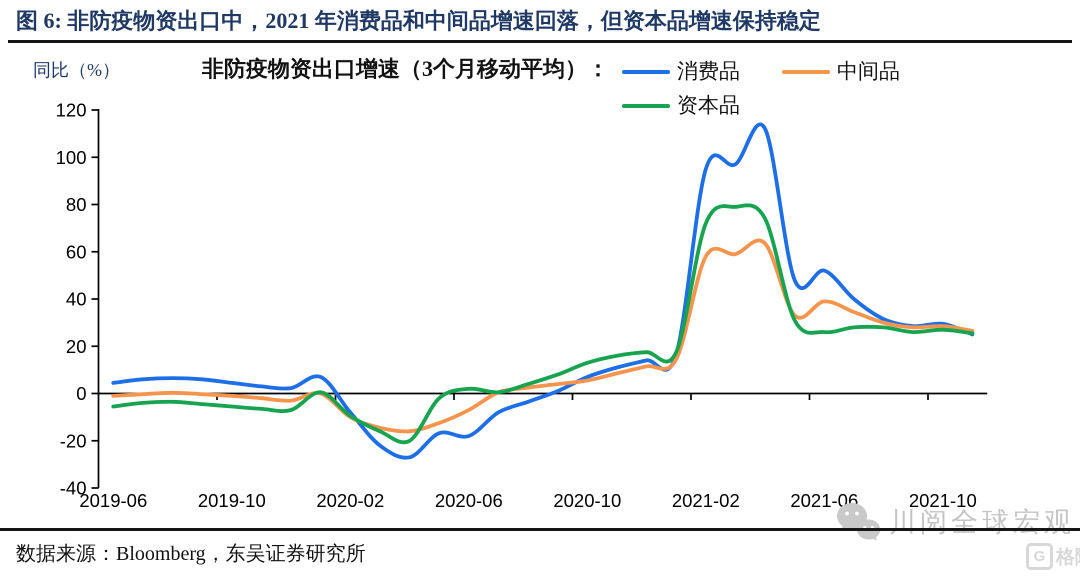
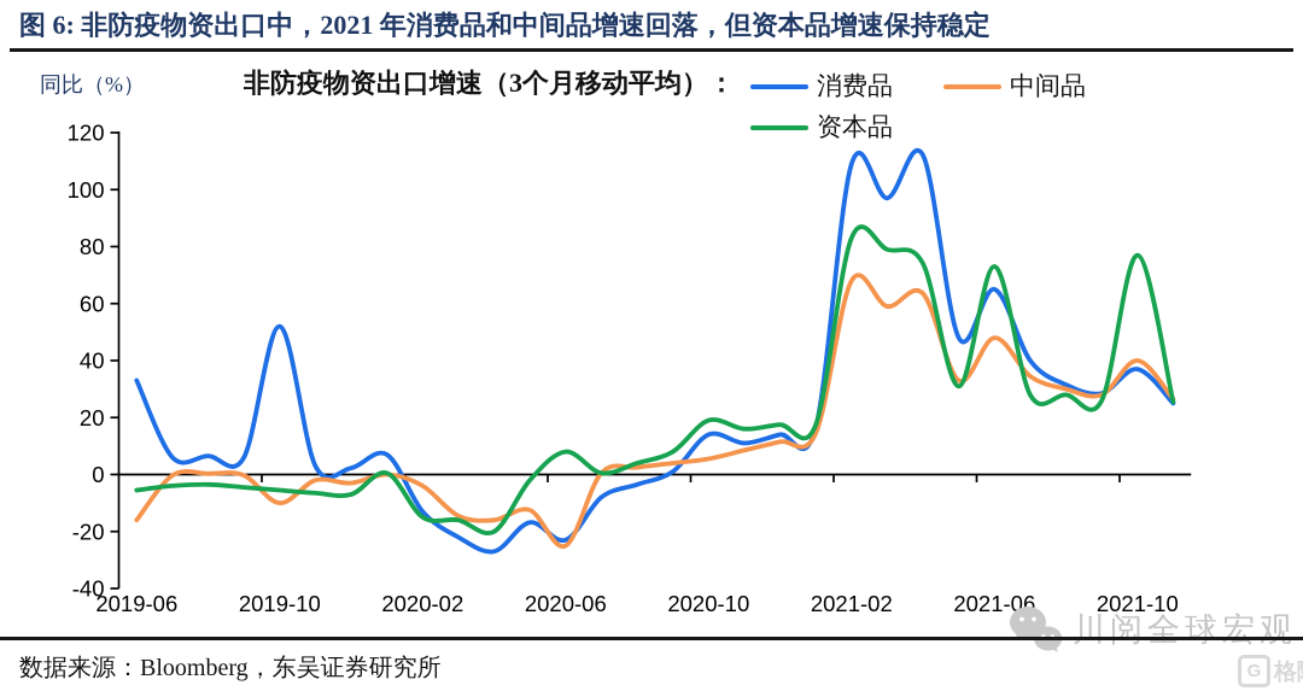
消费品/2019-06: 4 -> 33
中间品/2019-06: -1 -> -16
消费品/2019-10: 4 -> 52
中间品/2019-10: -1 -> -10
消费品/2020-02: -8 -> -13
中间品/2020-02: -10 -> -4
资本品/2020-02: -10 -> -15
消费品/2020-06: -18 -> -23
中间品/2020-06: -7 -> -25
资本品/2020-06: 2 -> 8
消费品/2020-10: 7 -> 14
资本品/2020-10: 13 -> 19
消费品/2021-02: 95 -> 109
中间品/2021-02: 58 -> 68
资本品/2021-02: 72 -> 83
消费品/2021-06: 52 -> 65
中间品/2021-06: 39 -> 48
资本品/2021-06: 26 -> 73
消费品/2021-10: 30 -> 37
中间品/2021-10: 28 -> 40
资本品/2021-10: 27 -> 77
